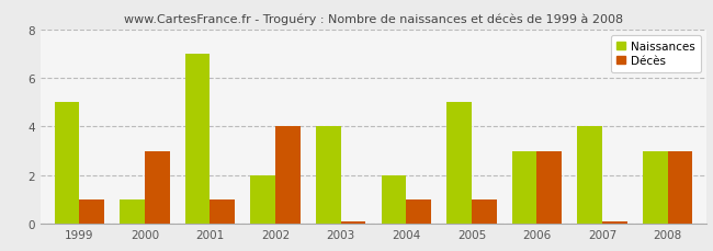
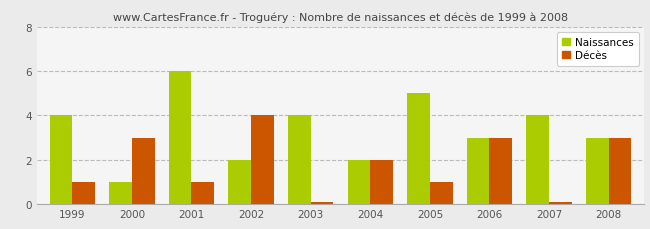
Naissances/1999: 5 -> 4
Naissances/2001: 7 -> 6
Décès/2004: 1.00 -> 2.00
